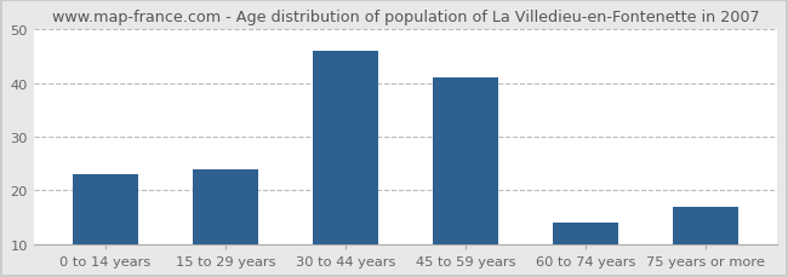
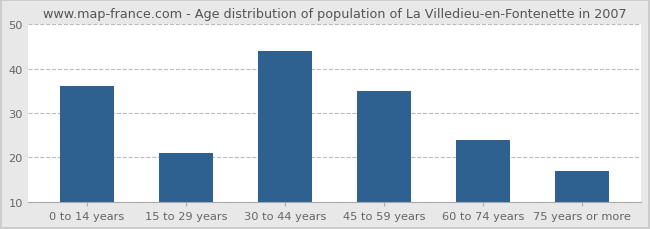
0 to 14 years: 23 -> 36
15 to 29 years: 24 -> 21
30 to 44 years: 46 -> 44
45 to 59 years: 41 -> 35
60 to 74 years: 14 -> 24
